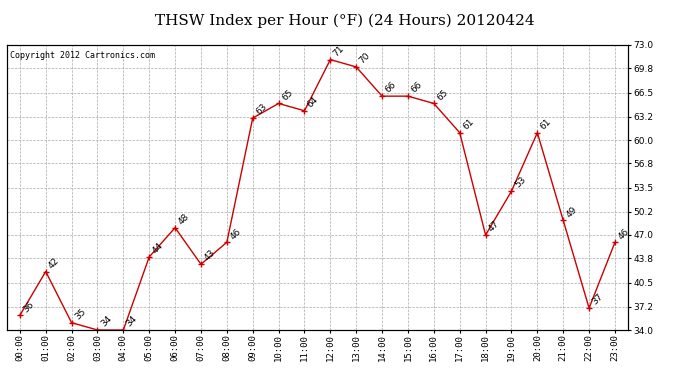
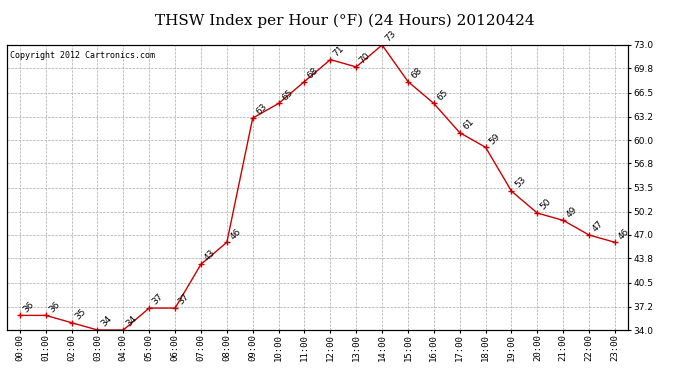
01:00: 42 -> 36
05:00: 44 -> 37
06:00: 48 -> 37
11:00: 64 -> 68
14:00: 66 -> 73
15:00: 66 -> 68
18:00: 47 -> 59
20:00: 61 -> 50
22:00: 37 -> 47
